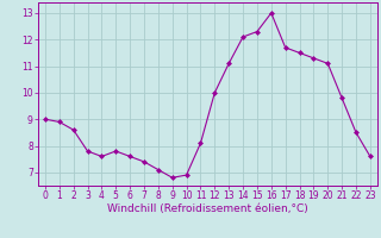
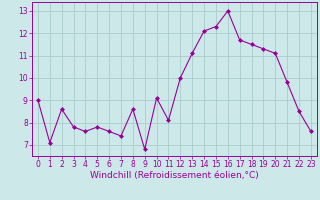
1: 8.9 -> 7.1
8: 7.1 -> 8.6
10: 6.9 -> 9.1
